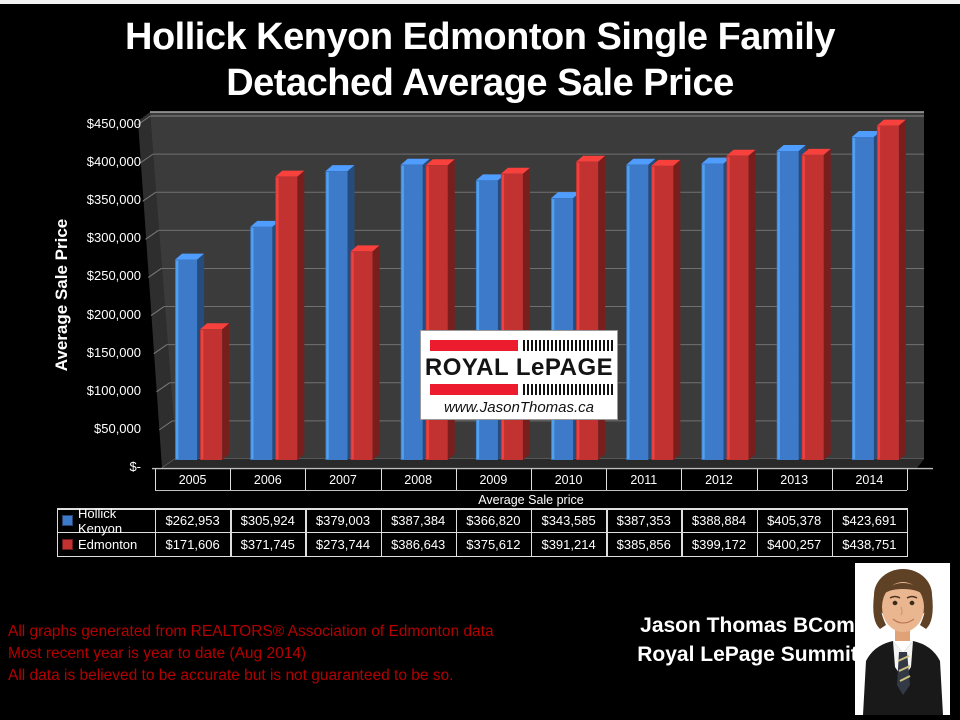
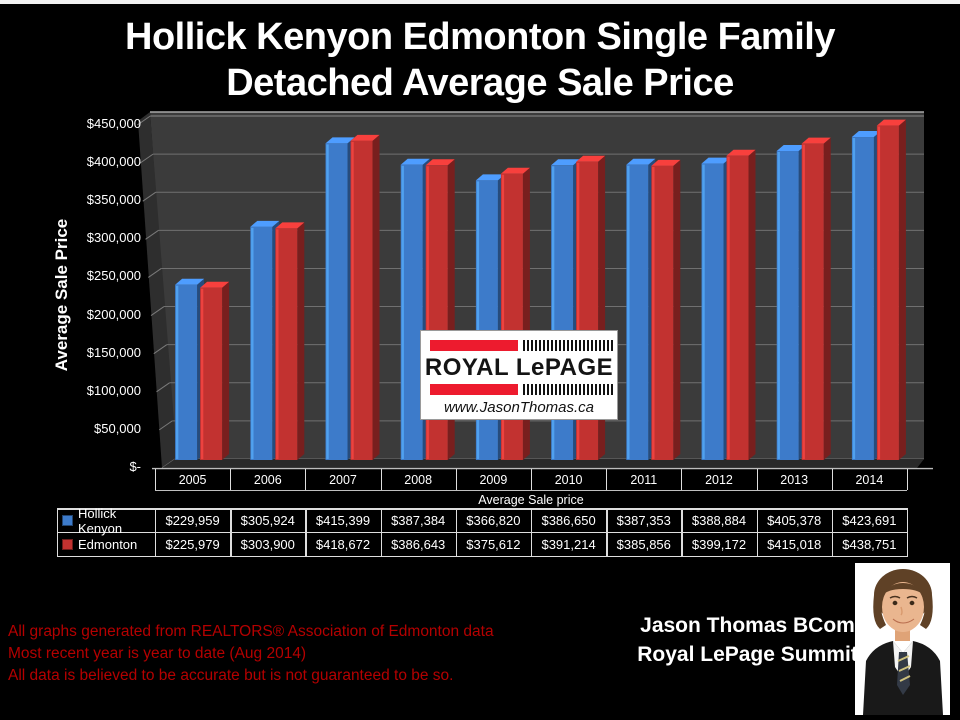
Hollick Kenyon/2005: $262,953 -> $229,959
Edmonton/2005: $171,606 -> $225,979
Edmonton/2006: $371,745 -> $303,900
Hollick Kenyon/2007: $379,003 -> $415,399
Edmonton/2007: $273,744 -> $418,672
Hollick Kenyon/2010: $343,585 -> $386,650
Edmonton/2013: $400,257 -> $415,018
